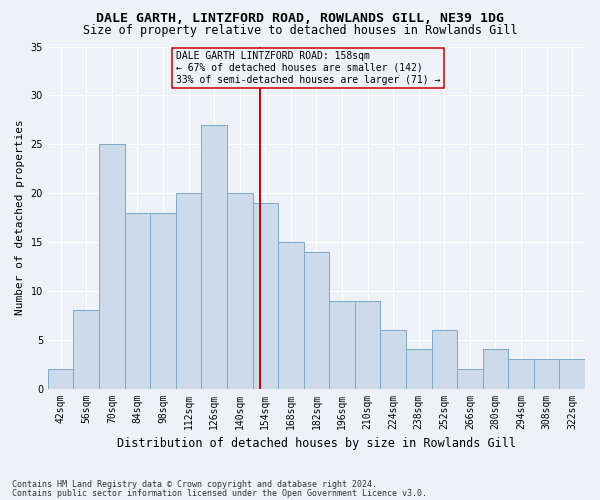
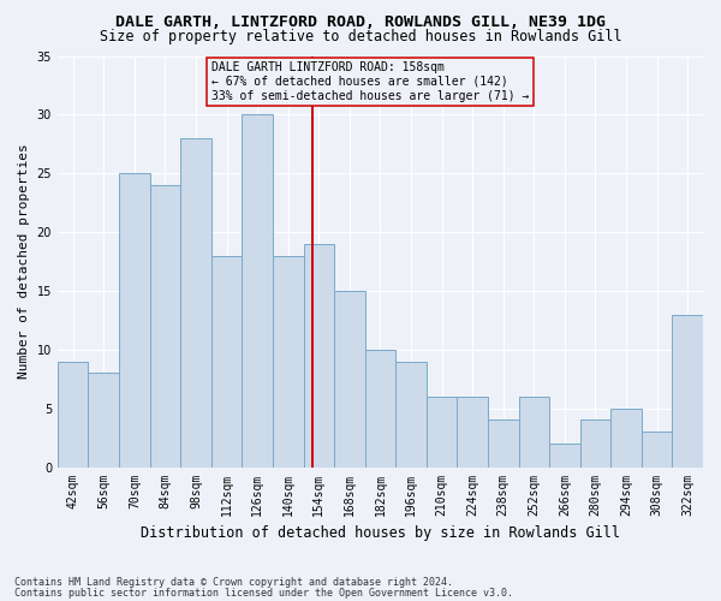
42sqm: 2 -> 9
84sqm: 18 -> 24
98sqm: 18 -> 28
112sqm: 20 -> 18
126sqm: 27 -> 30
140sqm: 20 -> 18
182sqm: 14 -> 10
210sqm: 9 -> 6
294sqm: 3 -> 5
322sqm: 3 -> 13
